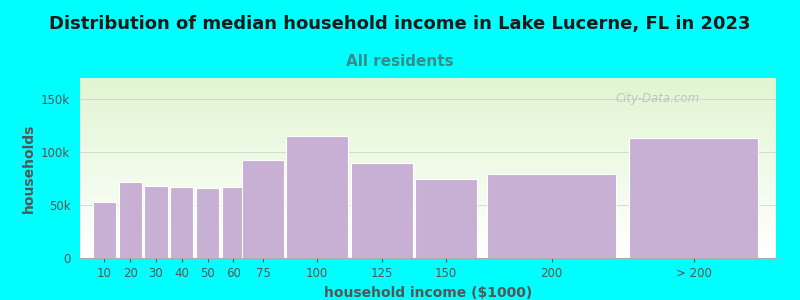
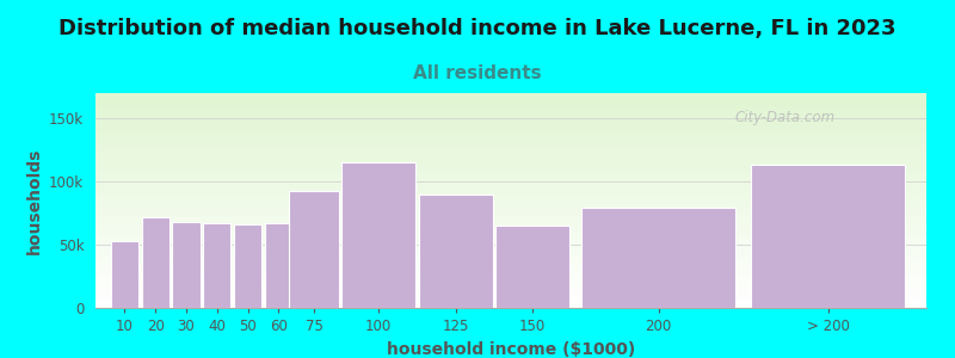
150: 75k -> 65k
